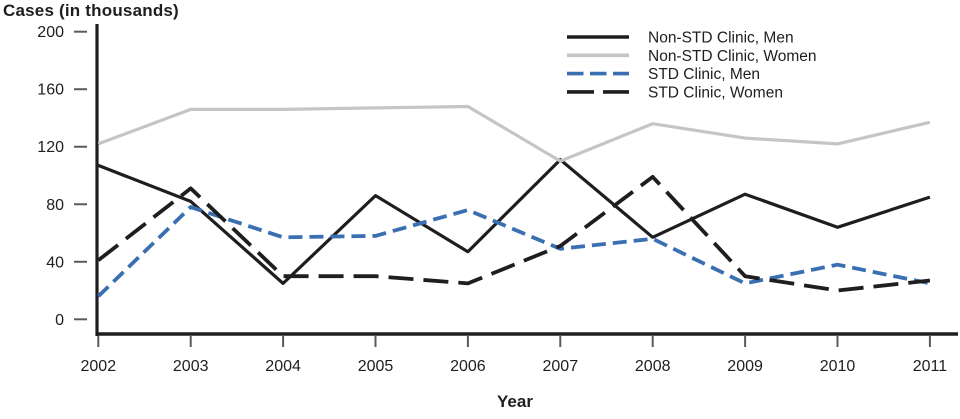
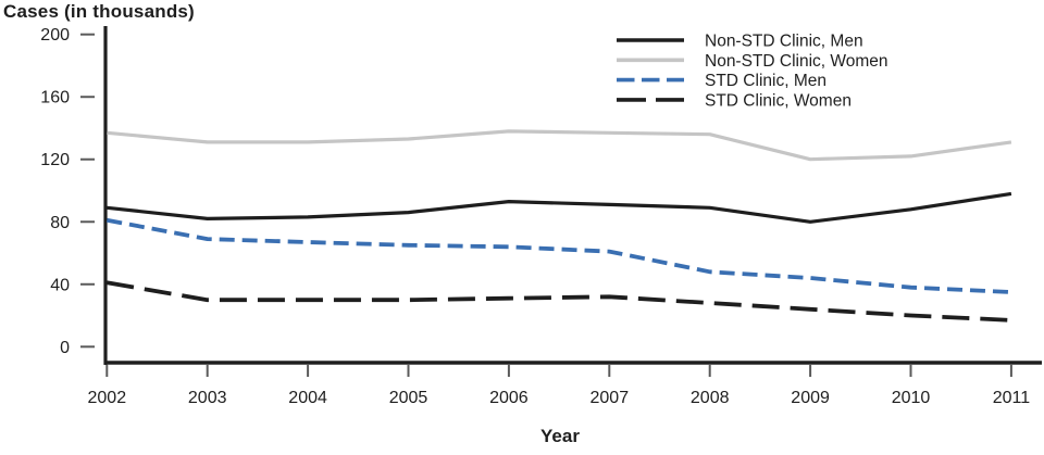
Non-STD Clinic, Men/2002: 107 -> 89
Non-STD Clinic, Women/2002: 122 -> 137
STD Clinic, Men/2002: 16 -> 81
Non-STD Clinic, Women/2003: 146 -> 131
STD Clinic, Men/2003: 78 -> 69
STD Clinic, Women/2003: 91 -> 30
Non-STD Clinic, Men/2004: 25 -> 83
Non-STD Clinic, Women/2004: 146 -> 131
STD Clinic, Men/2004: 57 -> 67
Non-STD Clinic, Women/2005: 147 -> 133
STD Clinic, Men/2005: 58 -> 65
Non-STD Clinic, Men/2006: 47 -> 93
Non-STD Clinic, Women/2006: 148 -> 138
STD Clinic, Men/2006: 76 -> 64
STD Clinic, Women/2006: 25 -> 31
Non-STD Clinic, Men/2007: 111 -> 91
Non-STD Clinic, Women/2007: 110 -> 137
STD Clinic, Men/2007: 49 -> 61
STD Clinic, Women/2007: 51 -> 32
Non-STD Clinic, Men/2008: 57 -> 89
STD Clinic, Men/2008: 56 -> 48
STD Clinic, Women/2008: 99 -> 28
Non-STD Clinic, Men/2009: 87 -> 80
Non-STD Clinic, Women/2009: 126 -> 120
STD Clinic, Men/2009: 25 -> 44
STD Clinic, Women/2009: 30 -> 24
Non-STD Clinic, Men/2010: 64 -> 88
Non-STD Clinic, Men/2011: 85 -> 98
Non-STD Clinic, Women/2011: 137 -> 131
STD Clinic, Men/2011: 25 -> 35
STD Clinic, Women/2011: 27 -> 17
